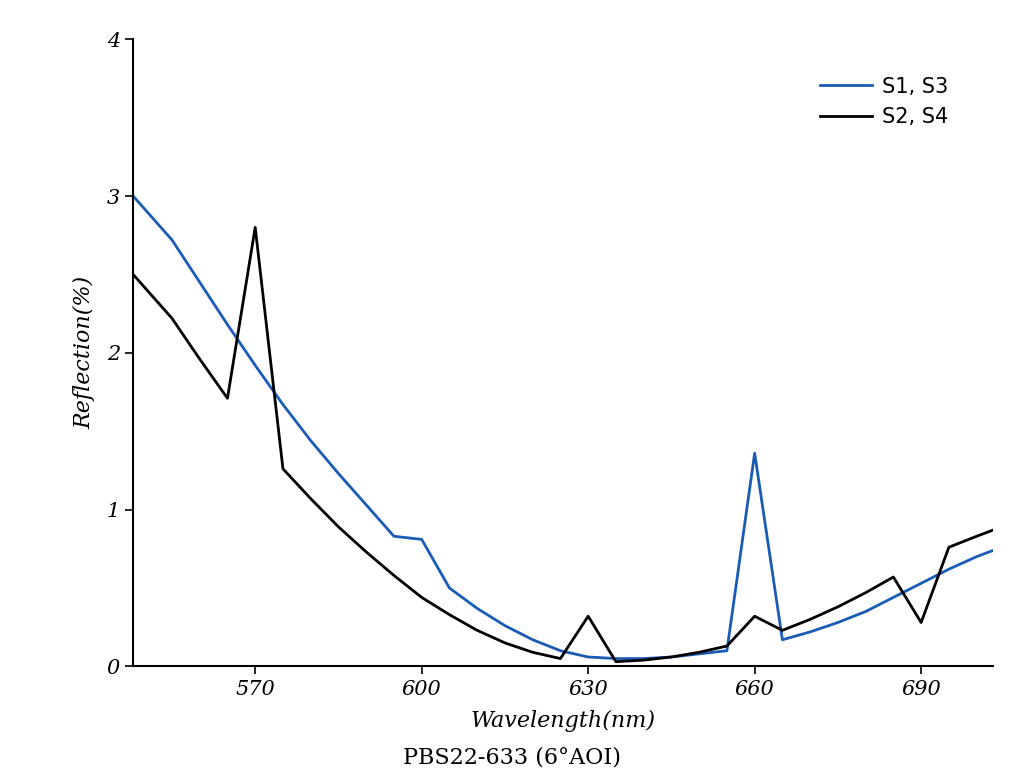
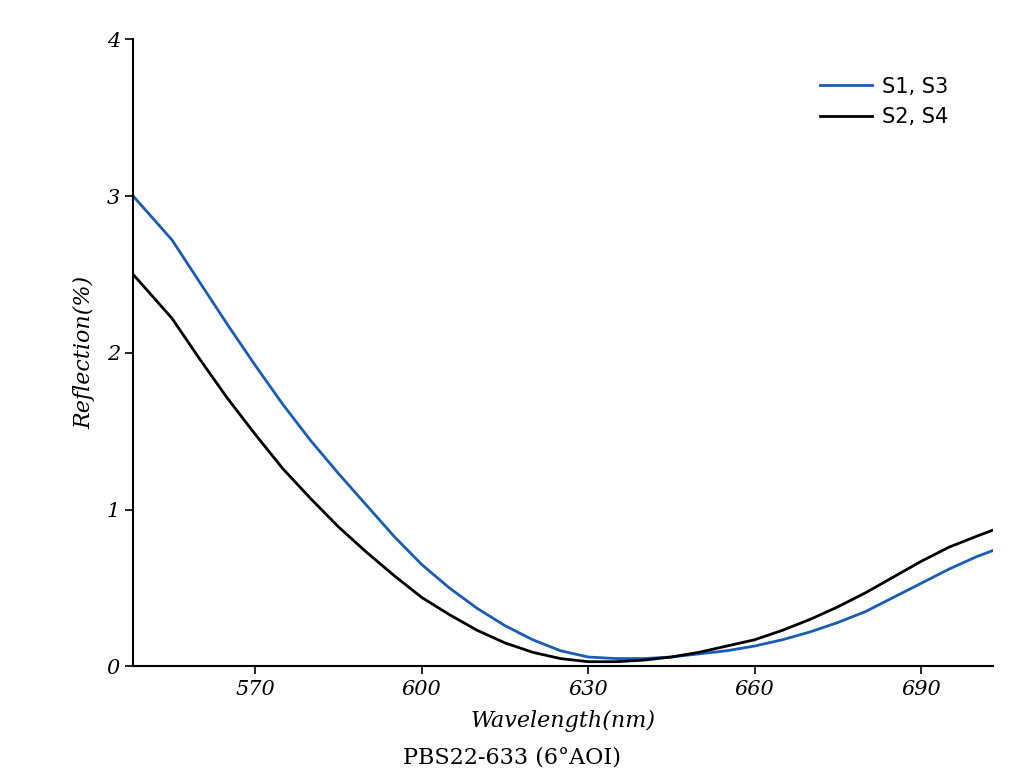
S2, S4/570: 2.80 -> 1.48
S1, S3/600: 0.81 -> 0.65
S2, S4/630: 0.32 -> 0.03
S1, S3/660: 1.36 -> 0.13
S2, S4/660: 0.32 -> 0.17
S2, S4/690: 0.28 -> 0.67
